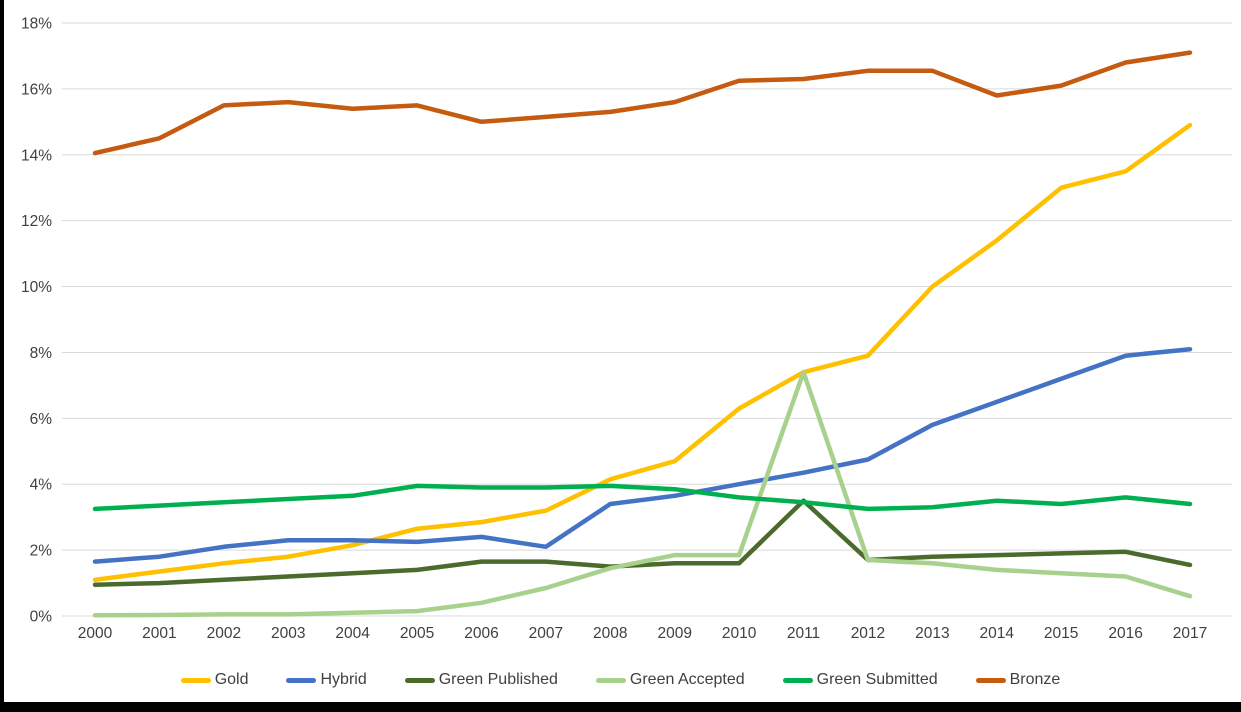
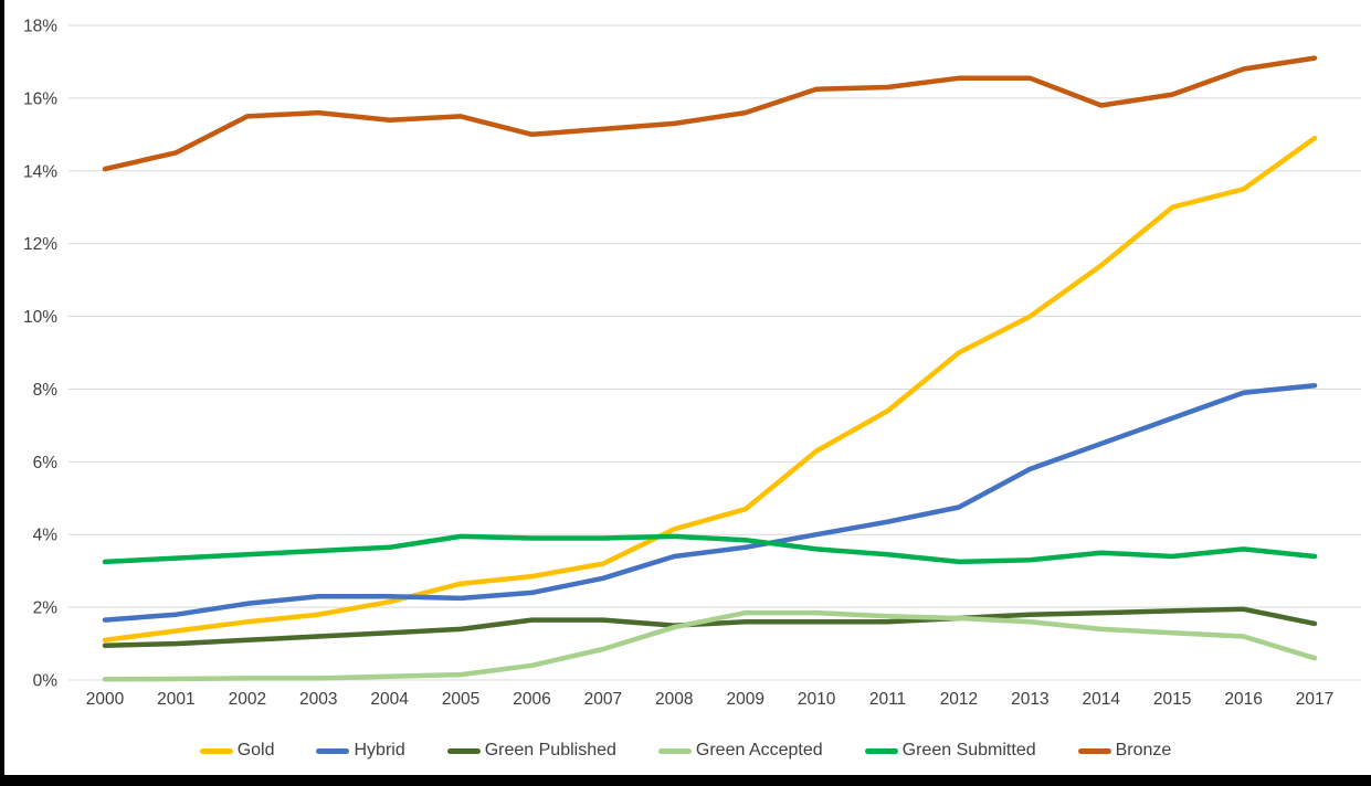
Hybrid/2007: 2.1% -> 2.8%
Green Published/2011: 3.5% -> 1.6%
Green Accepted/2011: 7.4% -> 1.8%
Gold/2012: 7.9% -> 9.0%
